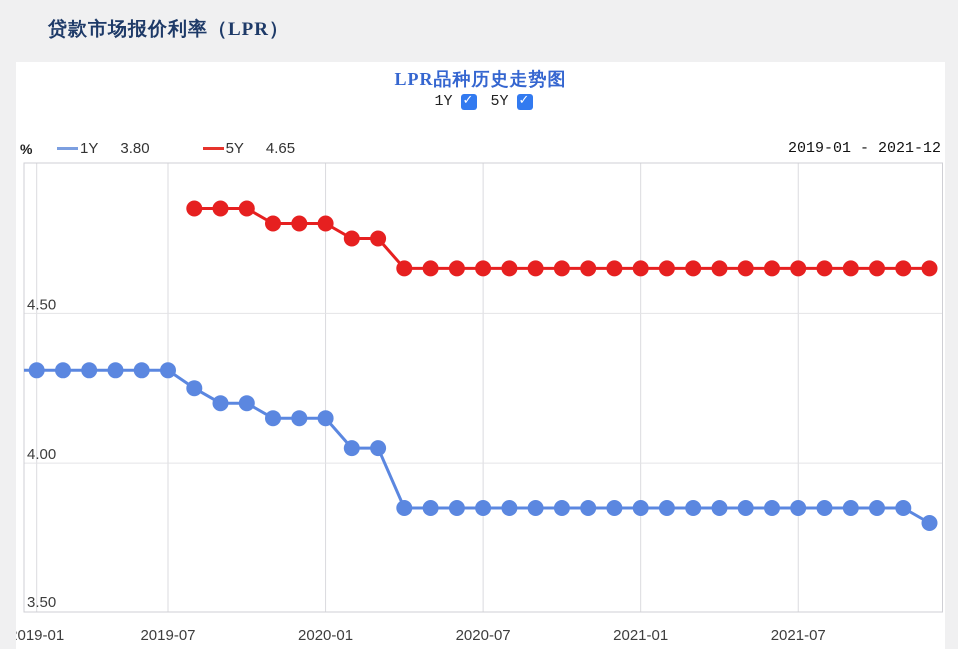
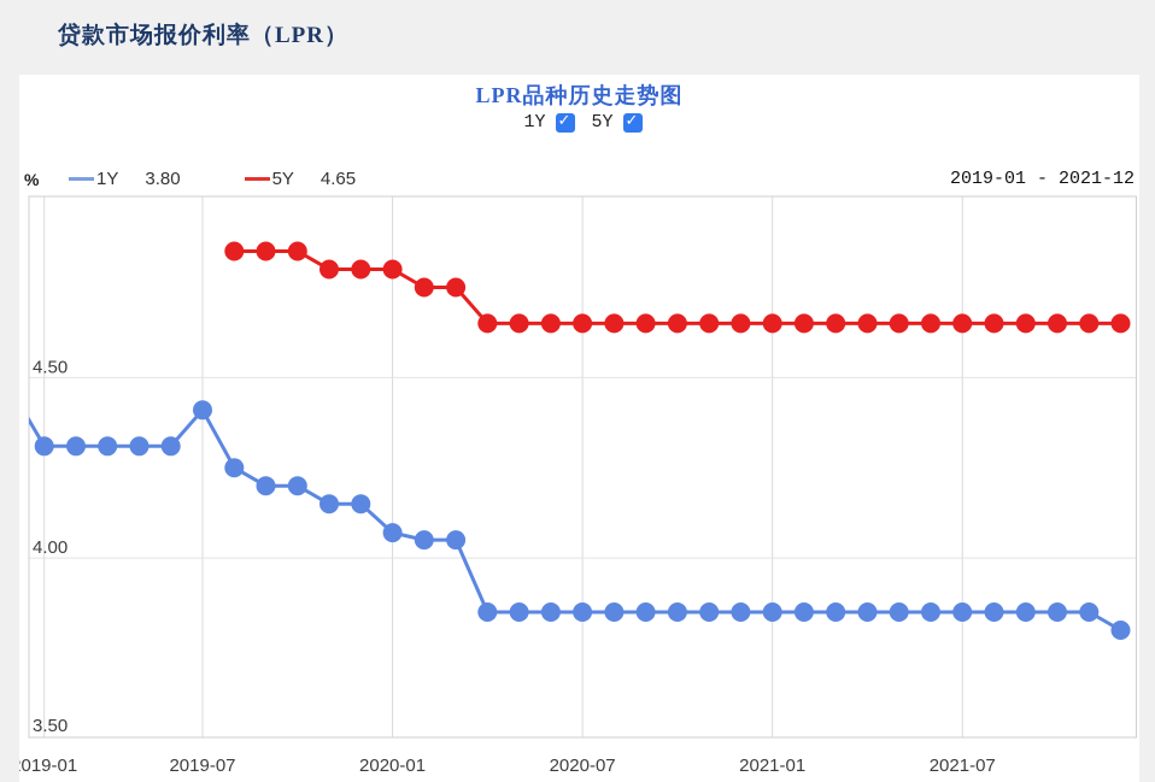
1Y/2019-01: 4.31 -> 4.46
1Y/2019-07: 4.31 -> 4.41
1Y/2020-01: 4.15 -> 4.07
